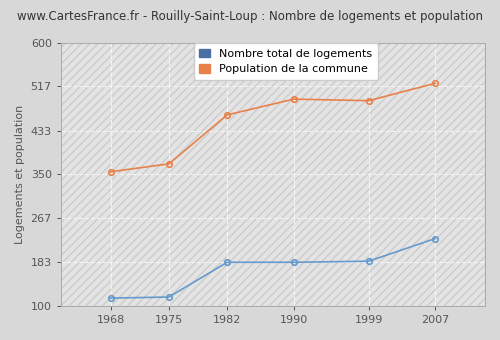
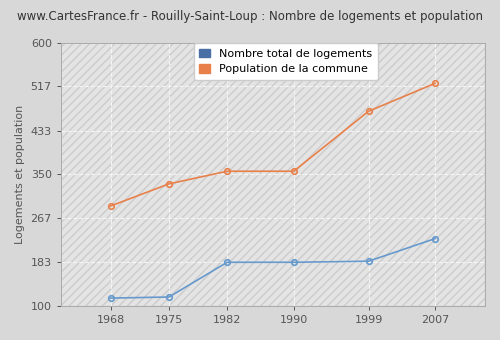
Population de la commune/1968: 355 -> 290
Population de la commune/1975: 370 -> 332
Population de la commune/1982: 463 -> 356
Population de la commune/1990: 493 -> 356
Population de la commune/1999: 490 -> 470
